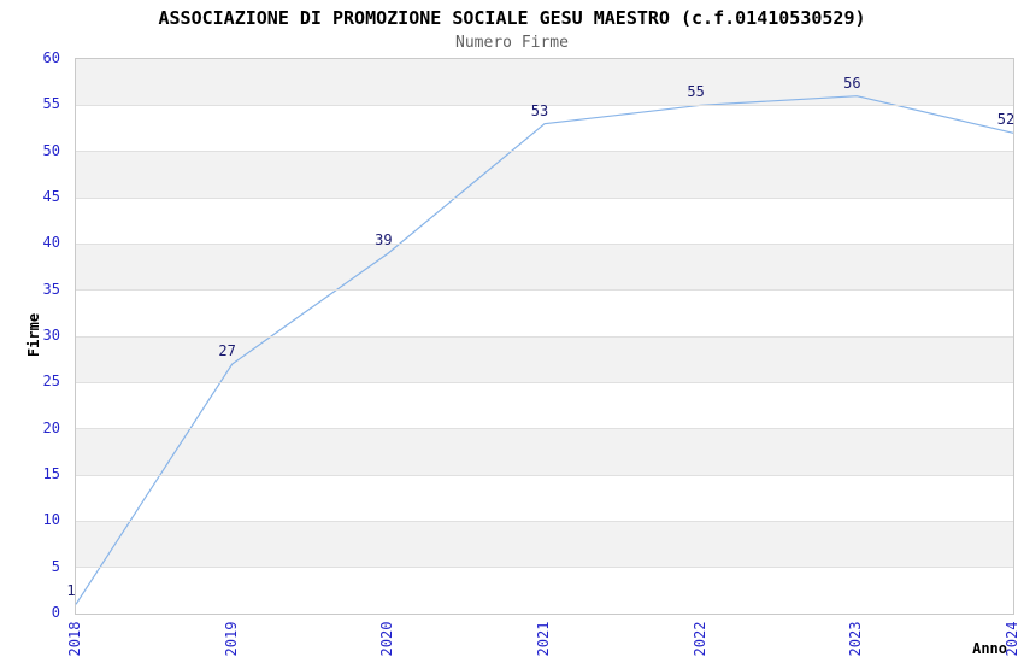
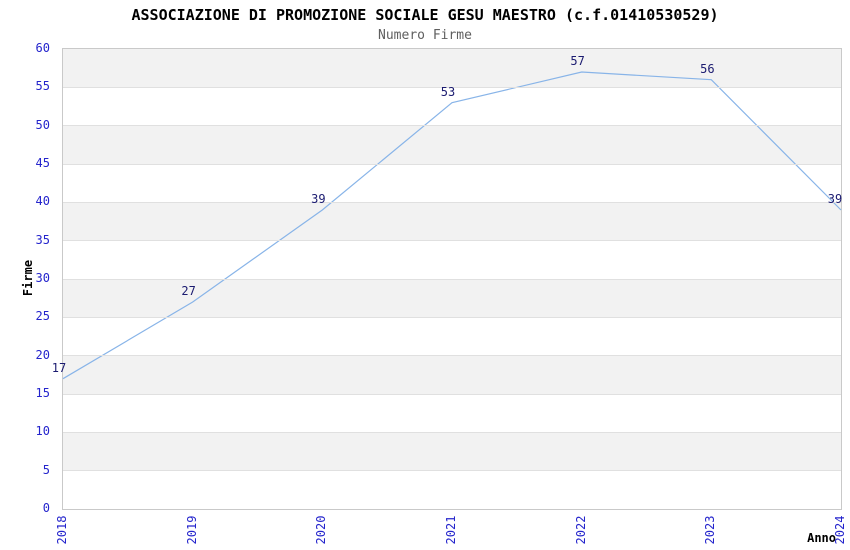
2018: 1 -> 17
2022: 55 -> 57
2024: 52 -> 39
